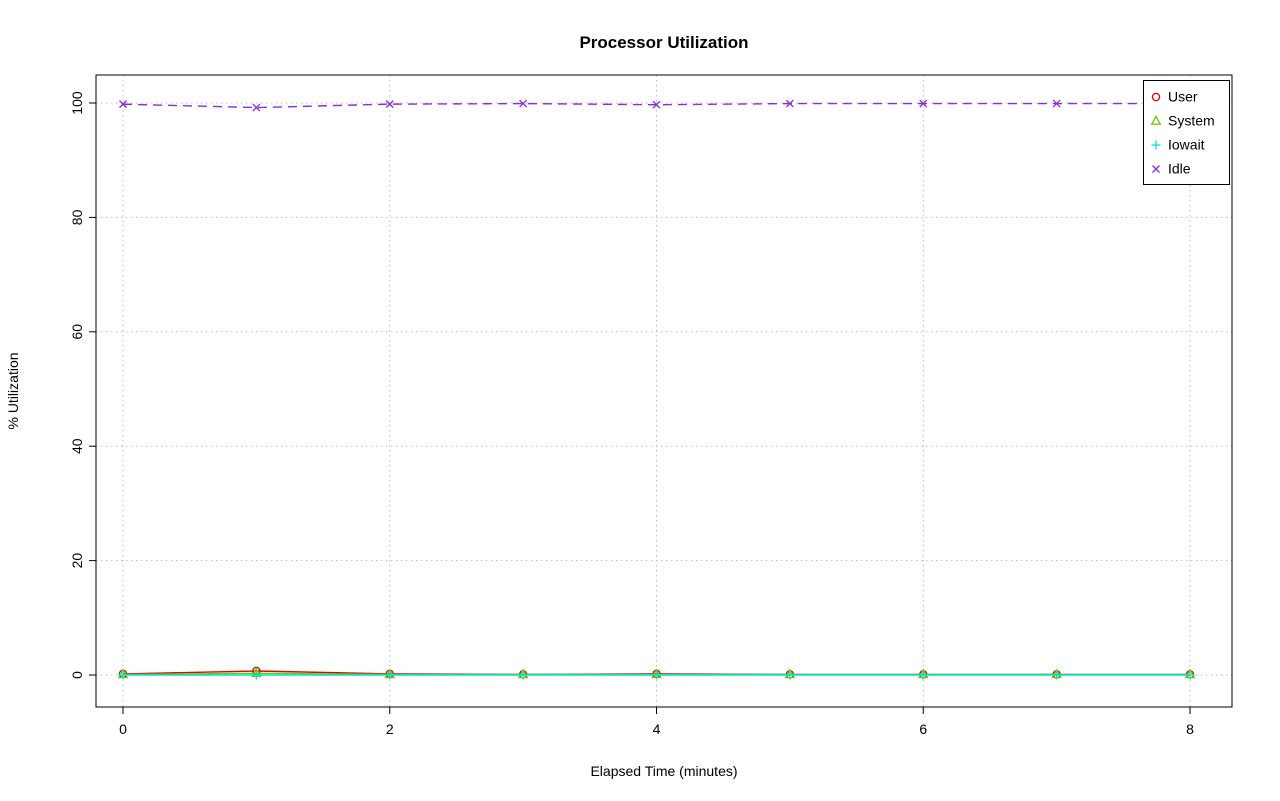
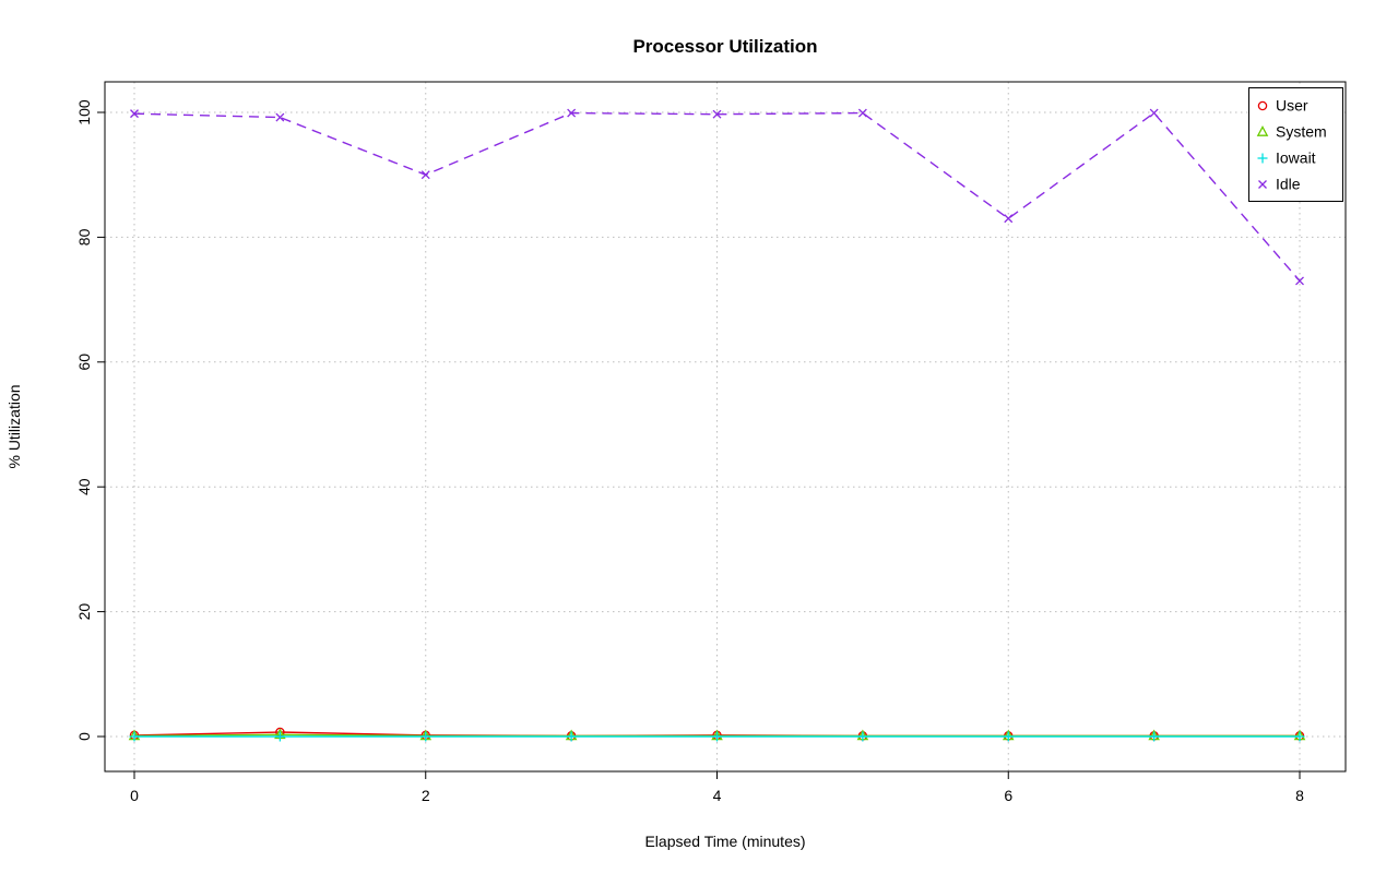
Idle/2: 100 -> 90
Idle/6: 100 -> 83
Idle/8: 100 -> 73
